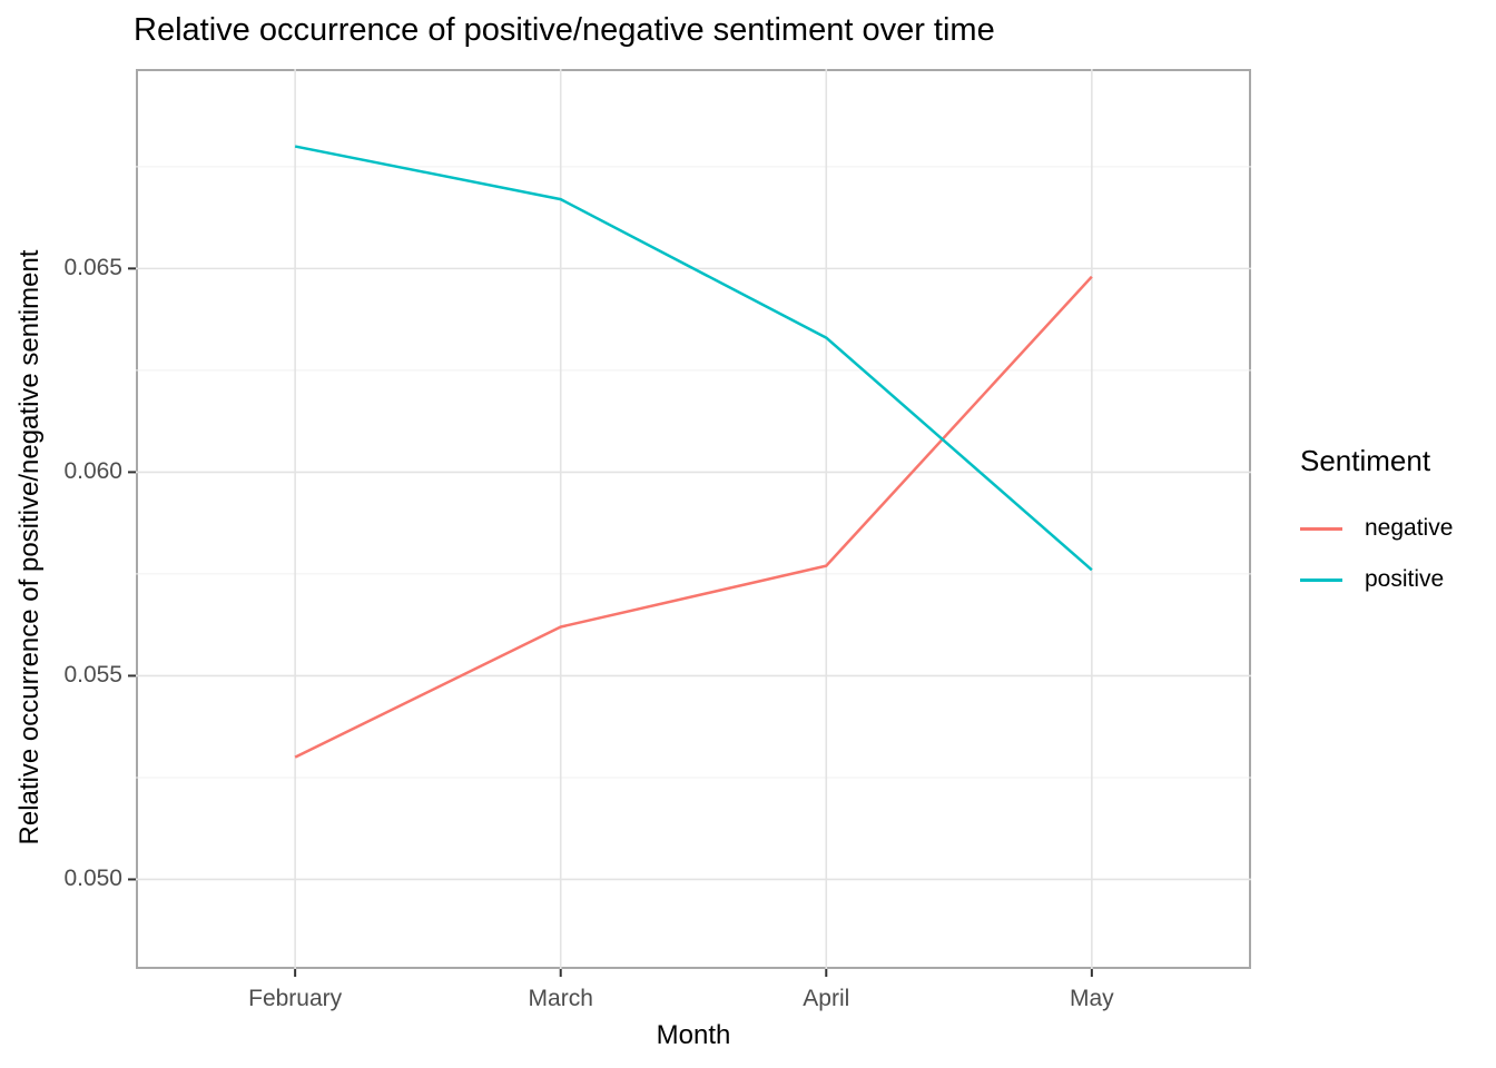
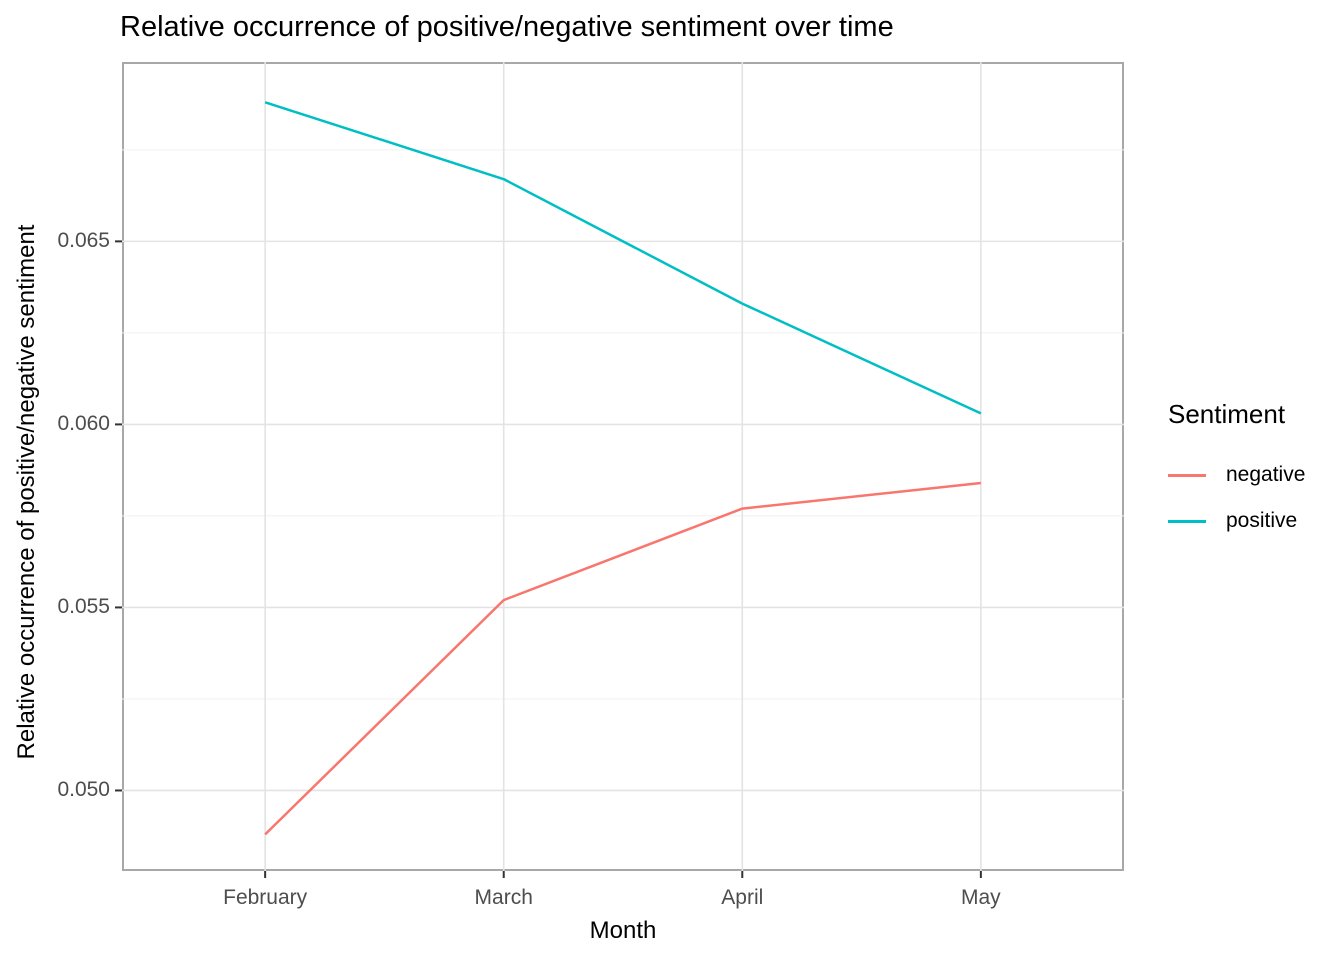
negative/February: 0.0530 -> 0.0488
positive/February: 0.0680 -> 0.0688
negative/March: 0.0562 -> 0.0552
negative/May: 0.0648 -> 0.0584
positive/May: 0.0576 -> 0.0603
